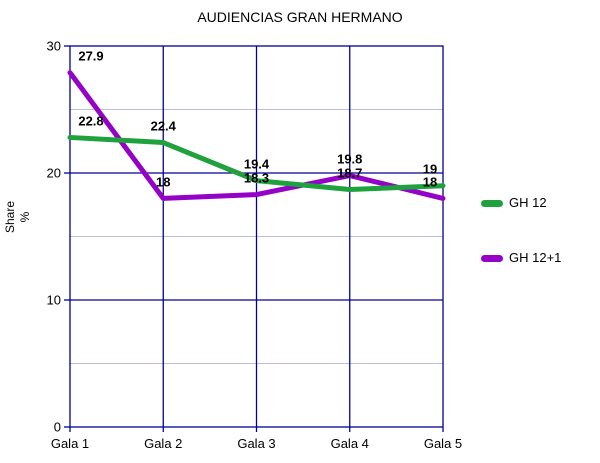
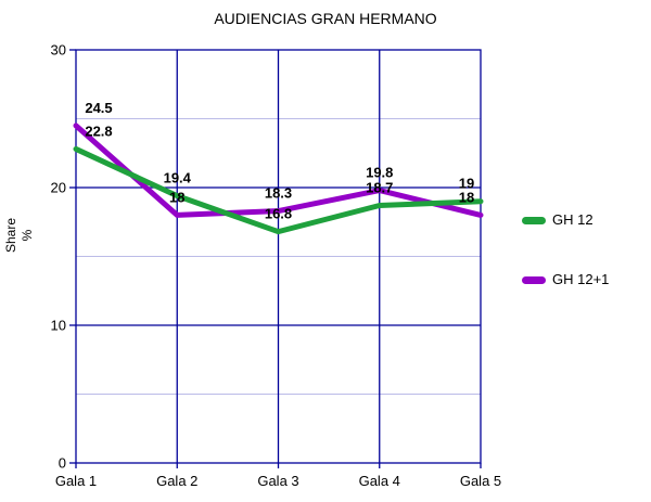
GH 12+1/Gala 1: 27.9 -> 24.5
GH 12/Gala 2: 22.4 -> 19.4
GH 12/Gala 3: 19.4 -> 16.8
